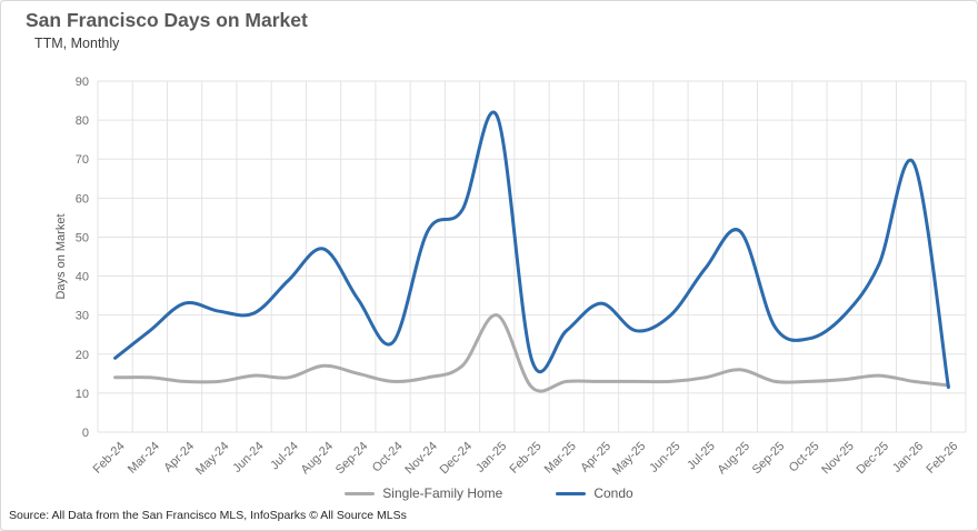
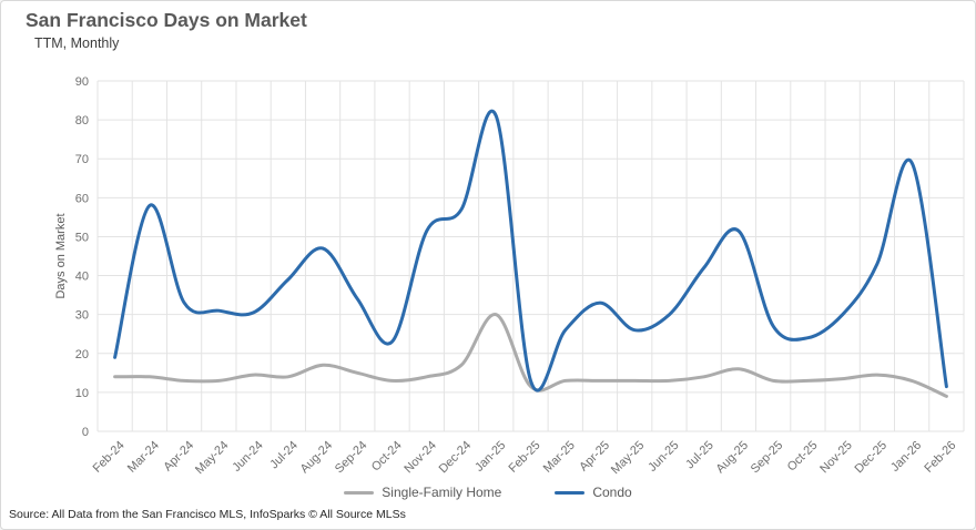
Condo/Mar-24: 26 -> 58
Condo/Feb-25: 18 -> 13
Single-Family Home/Feb-26: 12 -> 9
